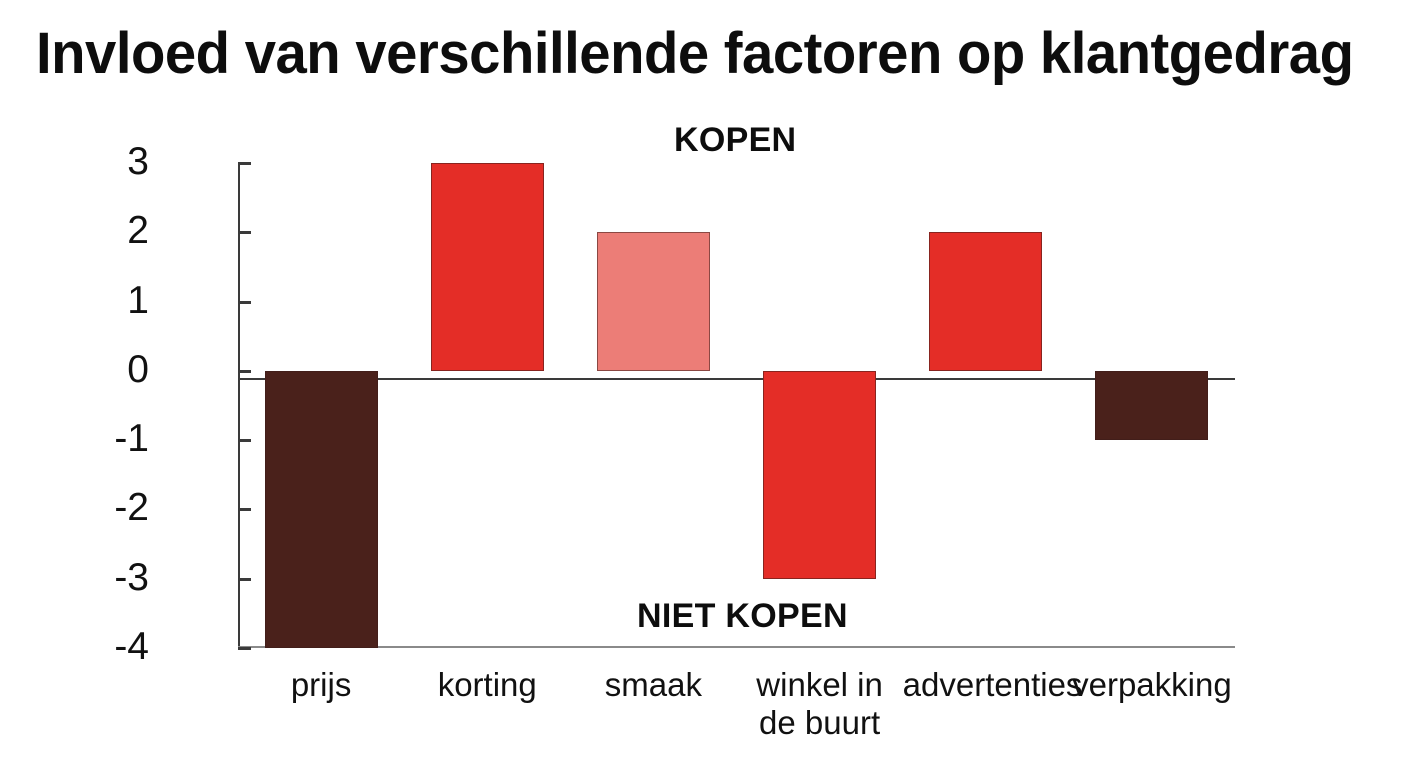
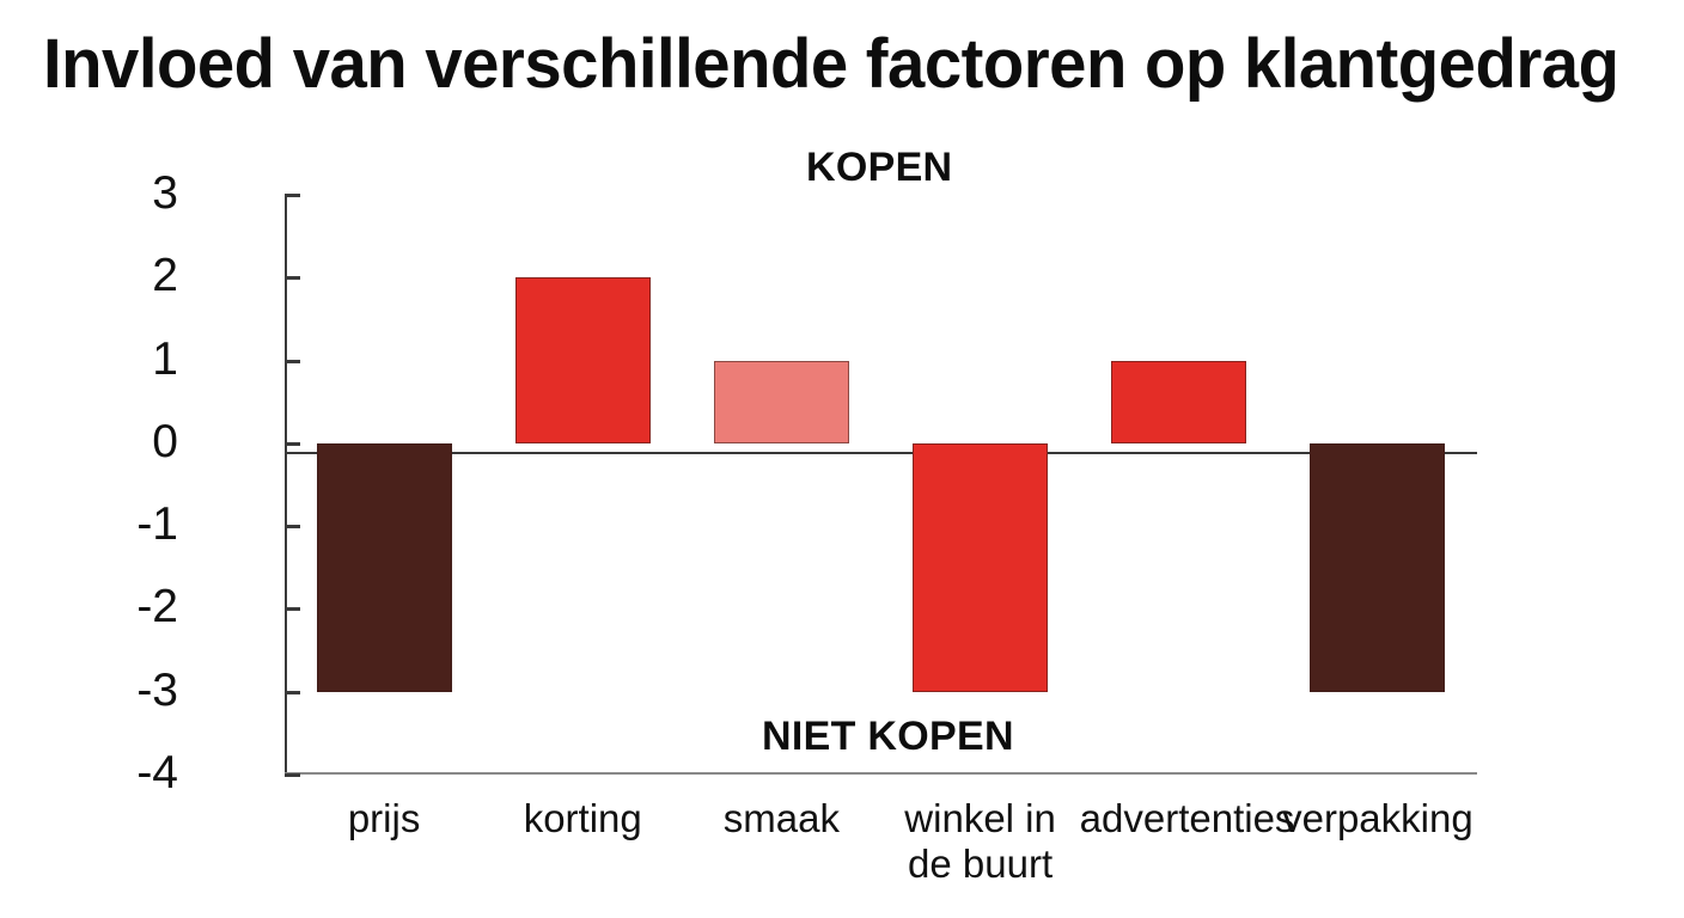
prijs: -4 -> -3
korting: 3 -> 2
smaak: 2 -> 1
advertenties: 2 -> 1
verpakking: -1 -> -3
